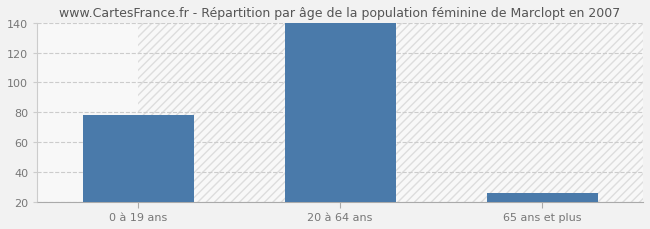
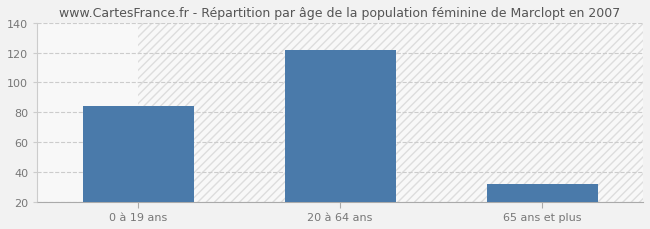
0 à 19 ans: 78 -> 84
20 à 64 ans: 140 -> 122
65 ans et plus: 26 -> 32
